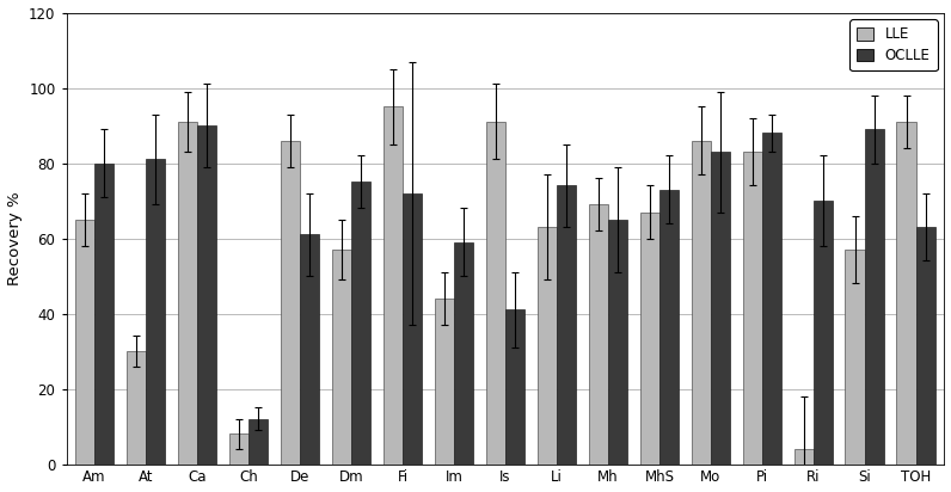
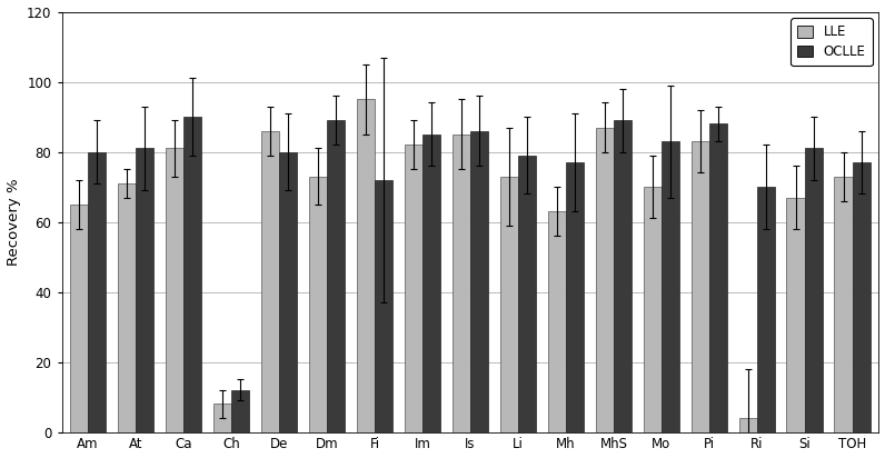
LLE/At: 30 -> 71
LLE/Ca: 91 -> 81
OCLLE/De: 61 -> 80
LLE/Dm: 57 -> 73
OCLLE/Dm: 75 -> 89
LLE/Im: 44 -> 82
OCLLE/Im: 59 -> 85
LLE/Is: 91 -> 85
OCLLE/Is: 41 -> 86
LLE/Li: 63 -> 73
OCLLE/Li: 74 -> 79
LLE/Mh: 69 -> 63
OCLLE/Mh: 65 -> 77
LLE/MhS: 67 -> 87
OCLLE/MhS: 73 -> 89
LLE/Mo: 86 -> 70
LLE/Si: 57 -> 67
OCLLE/Si: 89 -> 81
LLE/TOH: 91 -> 73
OCLLE/TOH: 63 -> 77
